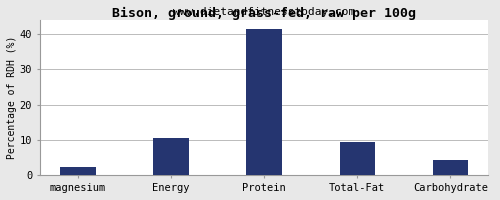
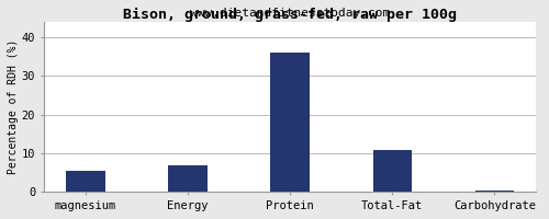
magnesium: 2.5 -> 5.5
Energy: 10.5 -> 7.0
Protein: 41.5 -> 36.0
Total-Fat: 9.5 -> 11.0
Carbohydrate: 4.5 -> 0.5
